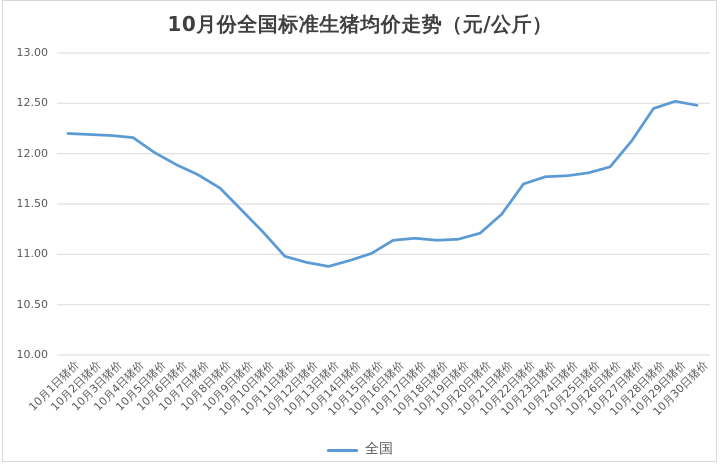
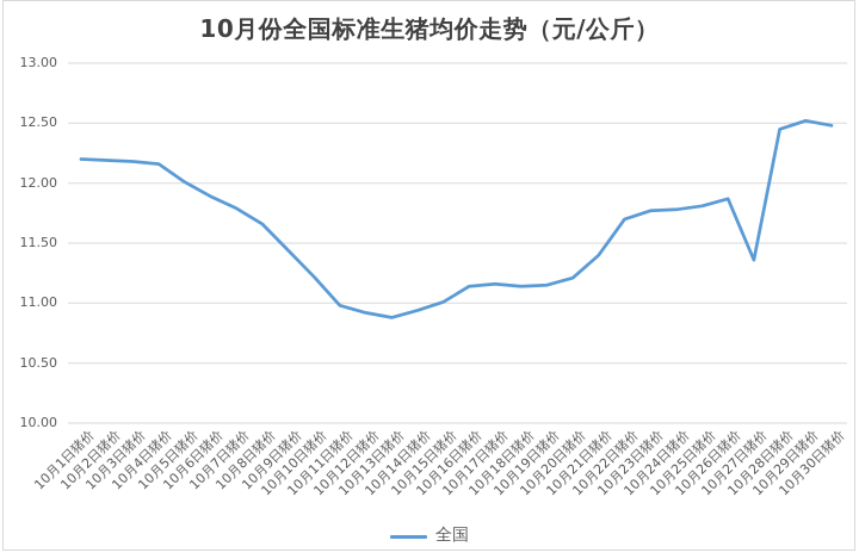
10月27日猪价: 12.13 -> 11.36
